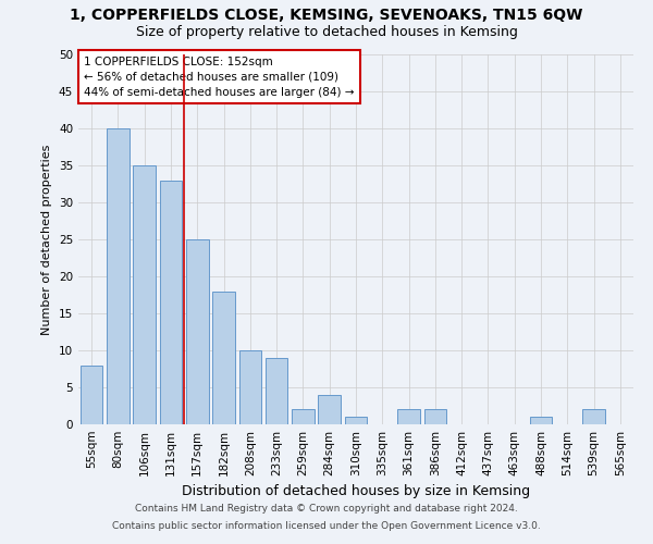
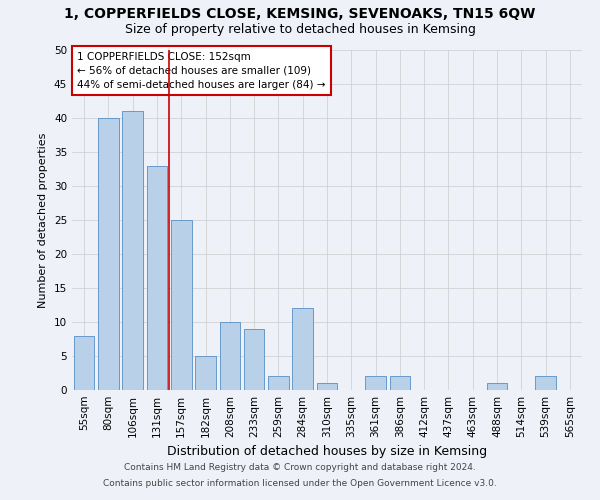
106sqm: 35 -> 41
182sqm: 18 -> 5
284sqm: 4 -> 12
